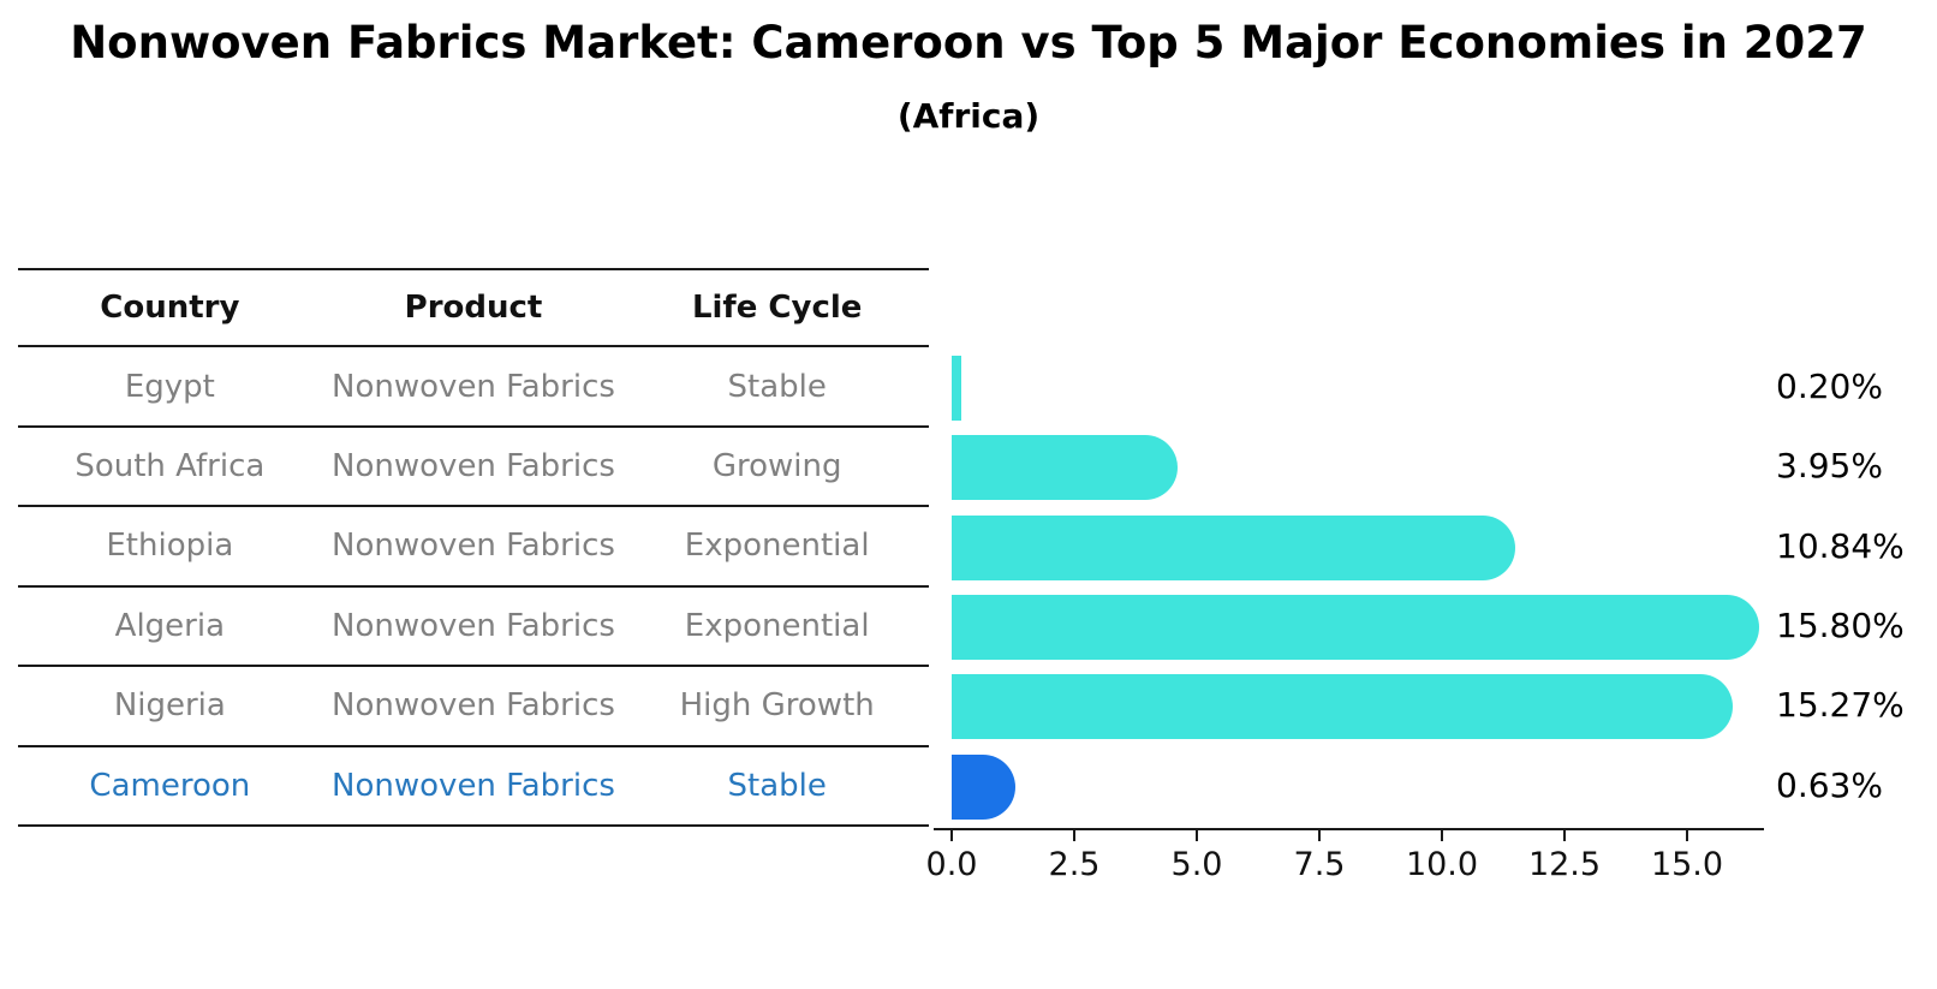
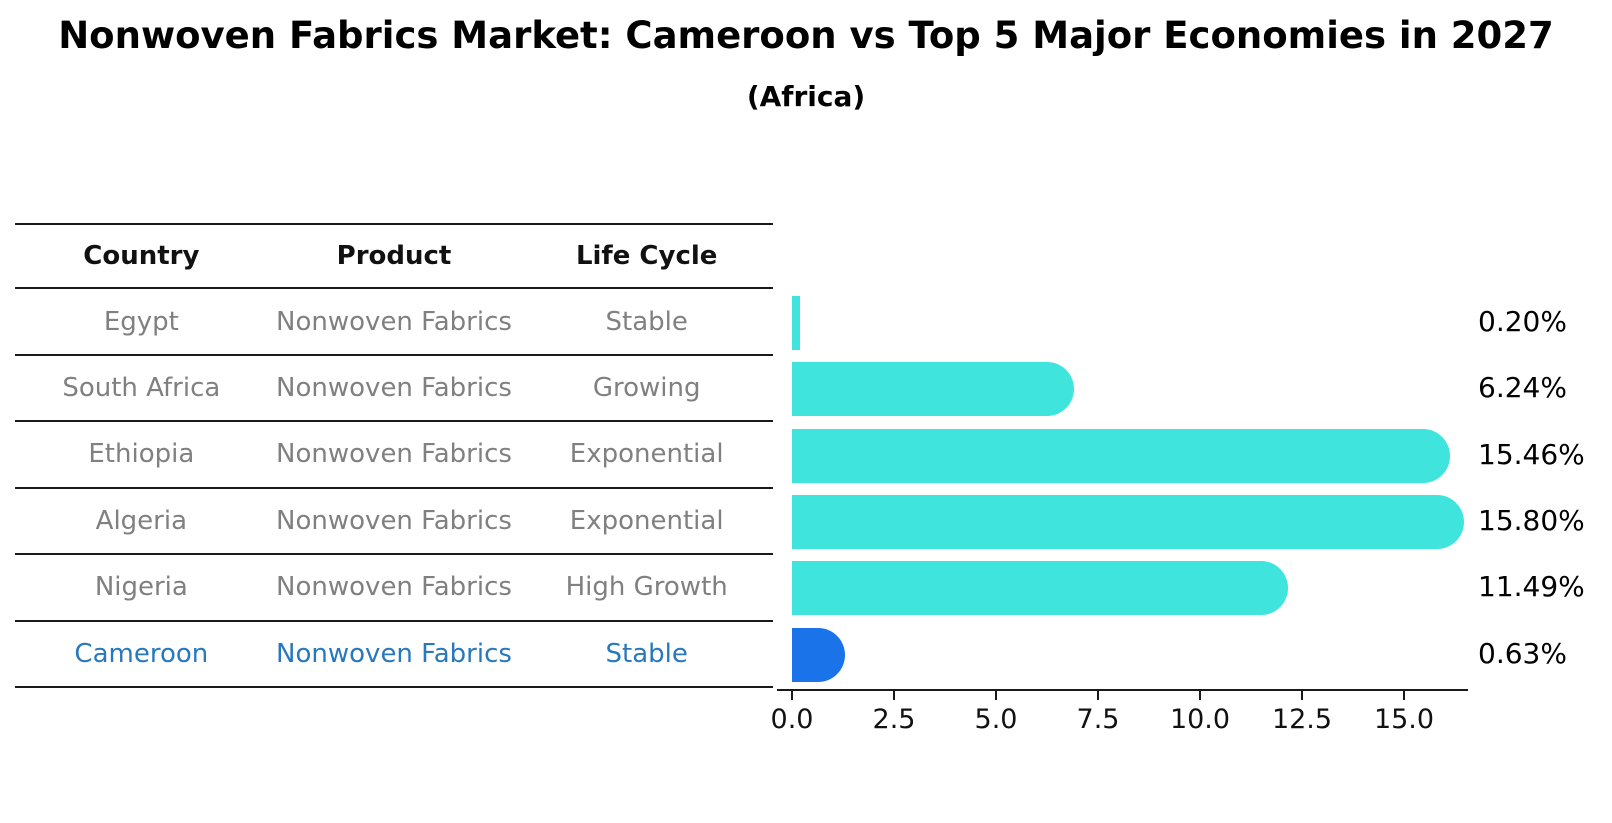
South Africa: 3.95% -> 6.24%
Ethiopia: 10.84% -> 15.46%
Nigeria: 15.27% -> 11.49%
